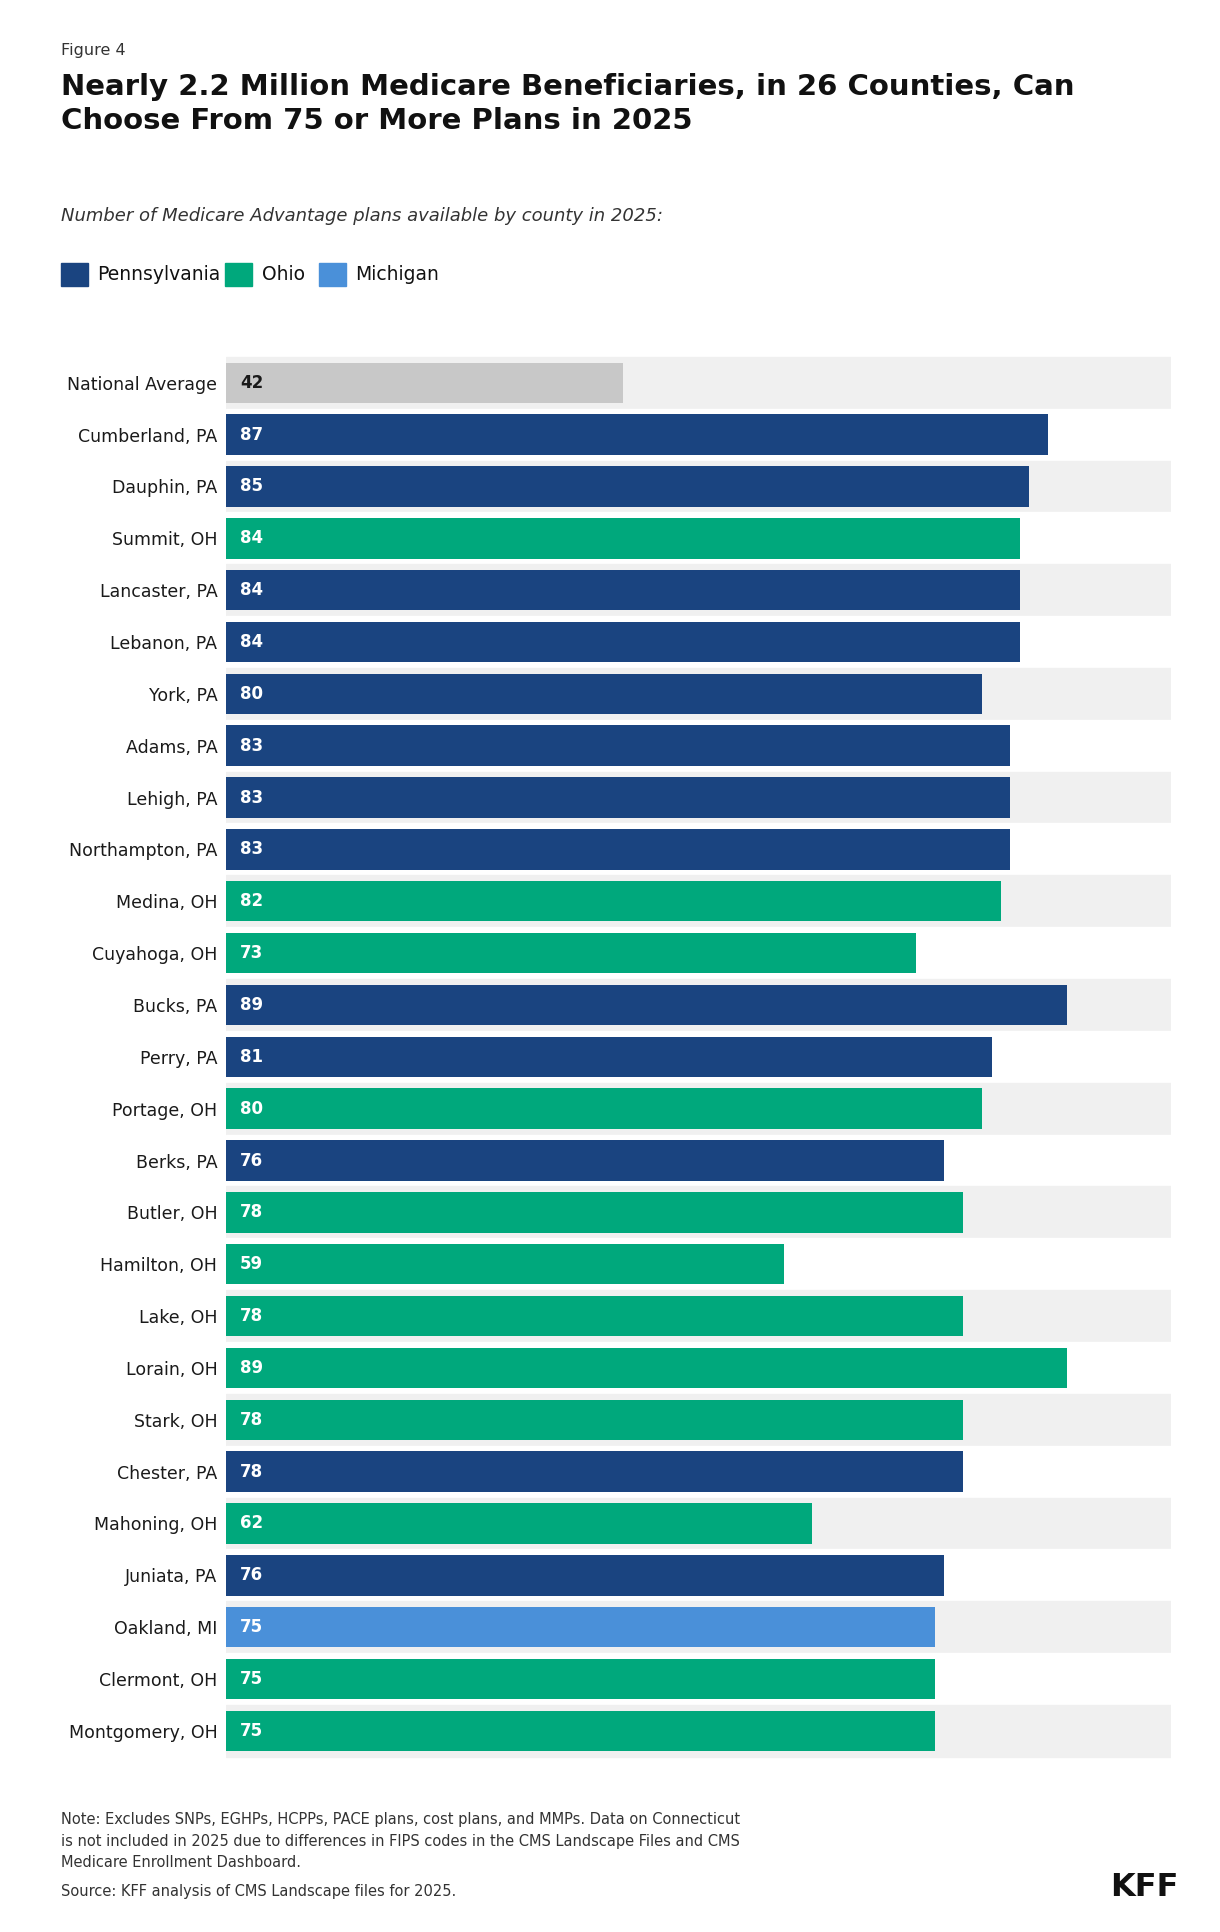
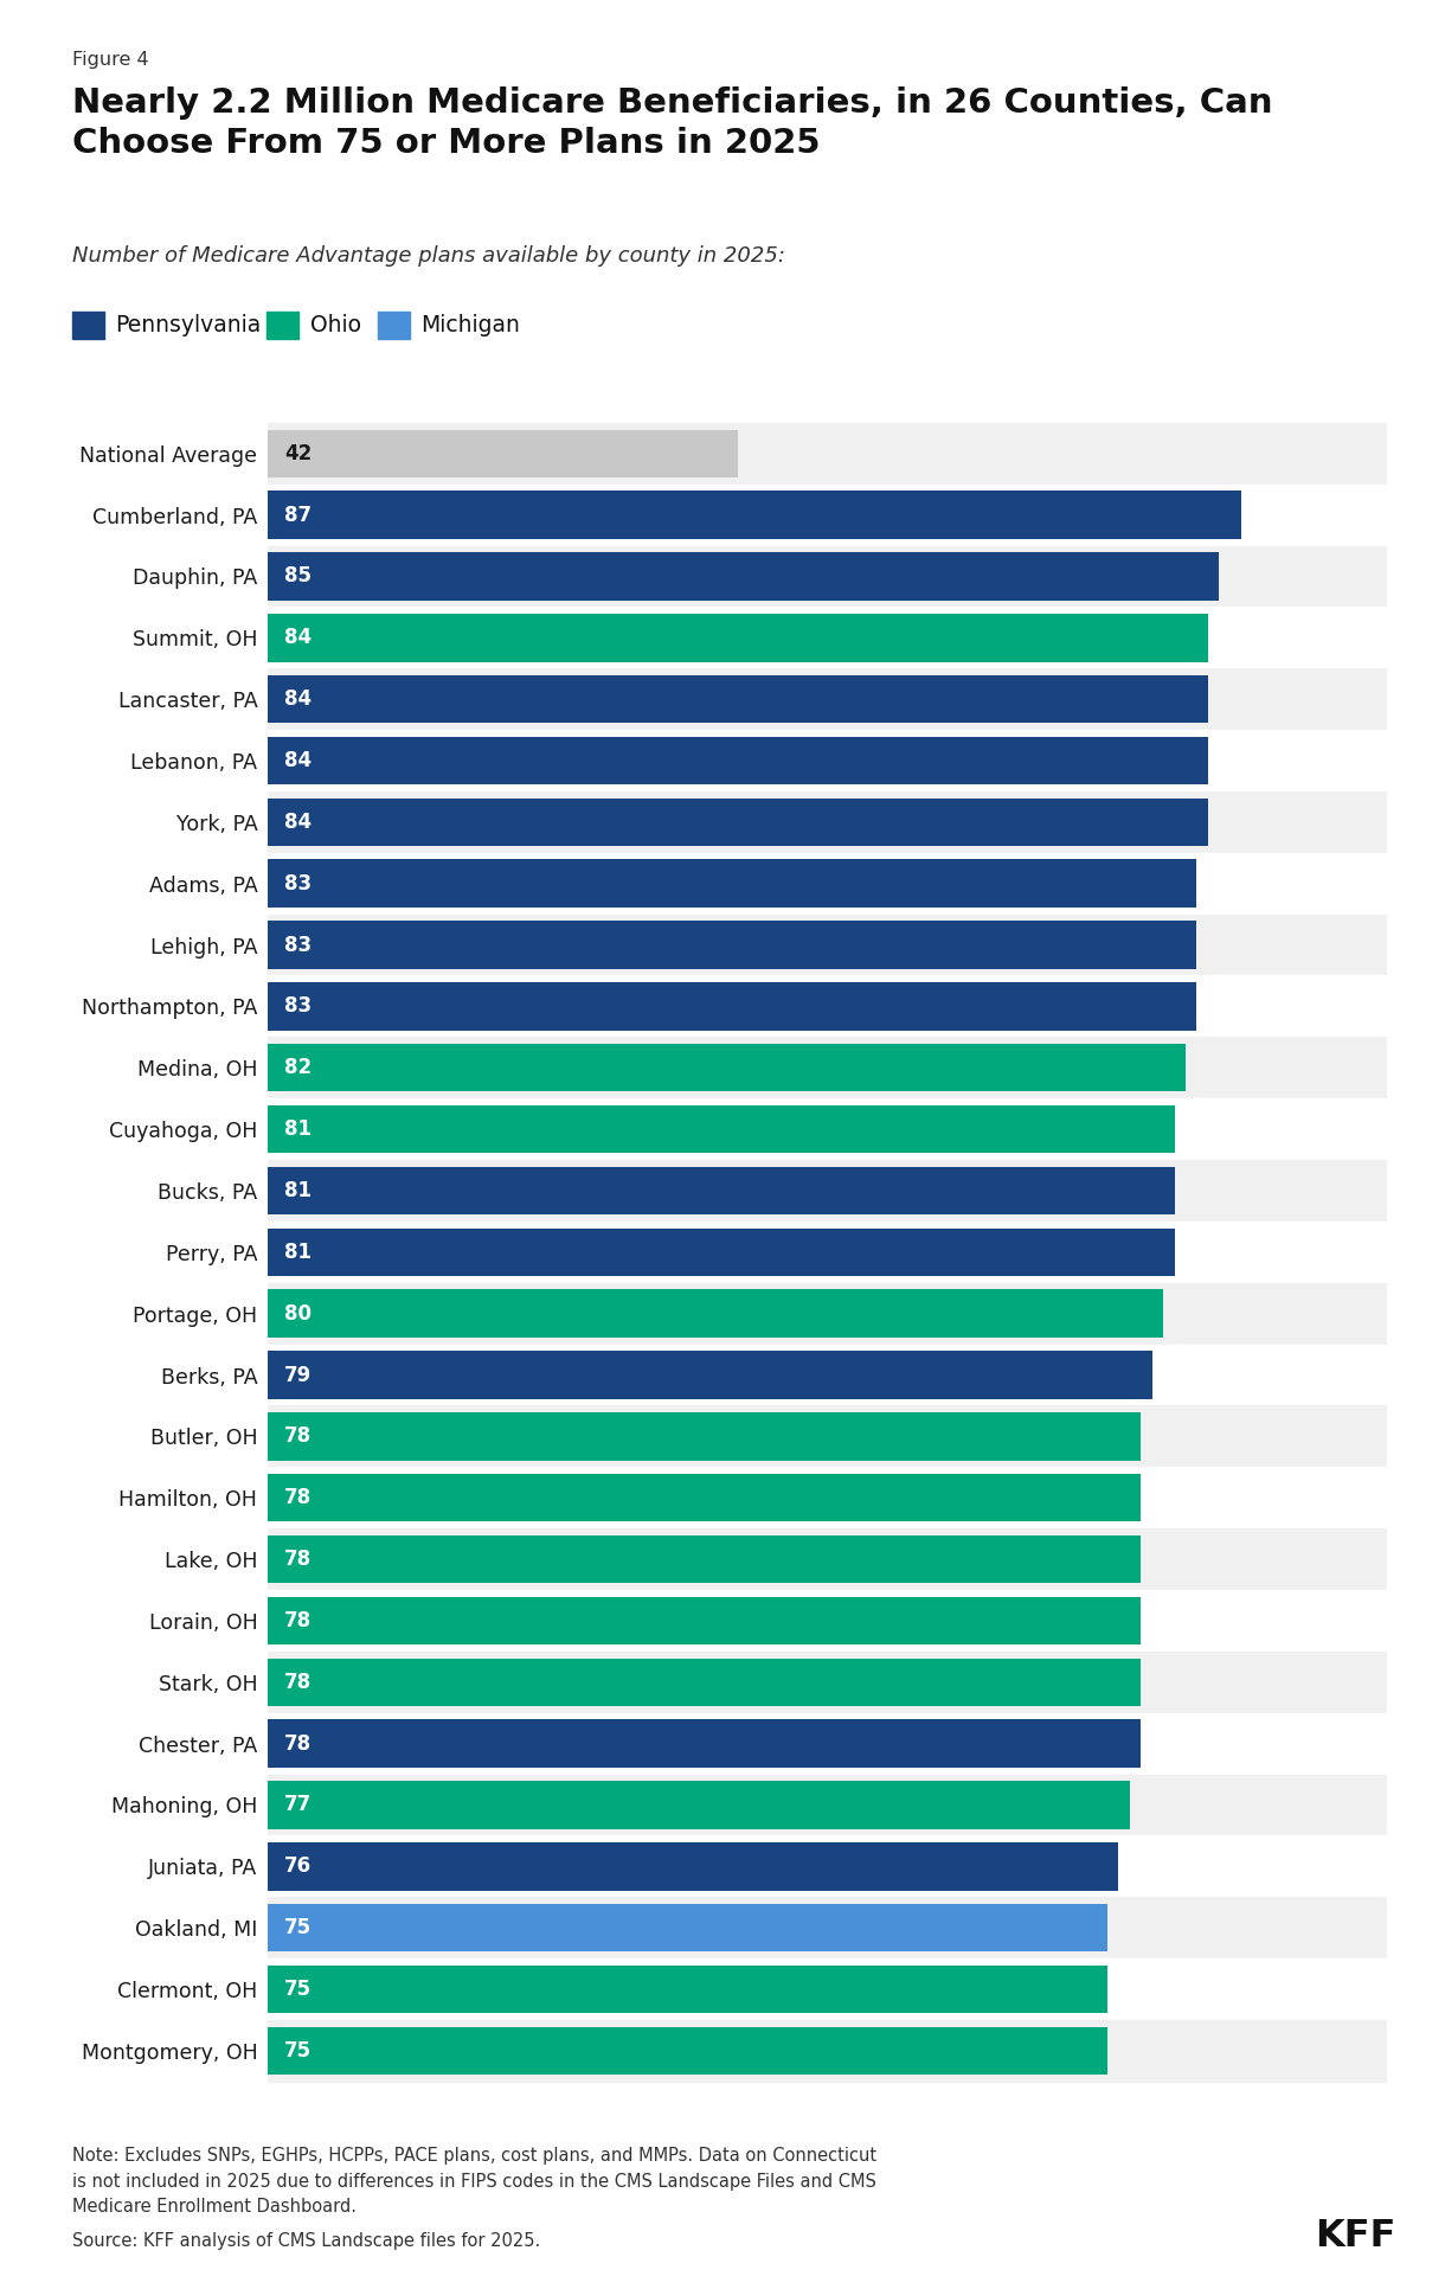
York, PA: 80 -> 84
Cuyahoga, OH: 73 -> 81
Bucks, PA: 89 -> 81
Berks, PA: 76 -> 79
Hamilton, OH: 59 -> 78
Lorain, OH: 89 -> 78
Mahoning, OH: 62 -> 77
